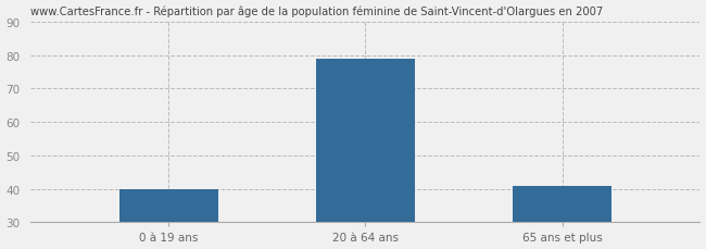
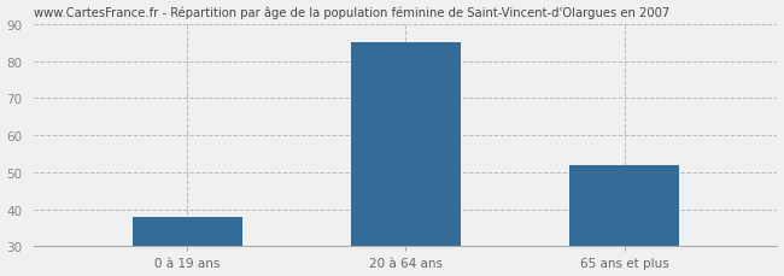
0 à 19 ans: 40 -> 38
20 à 64 ans: 79 -> 85
65 ans et plus: 41 -> 52
